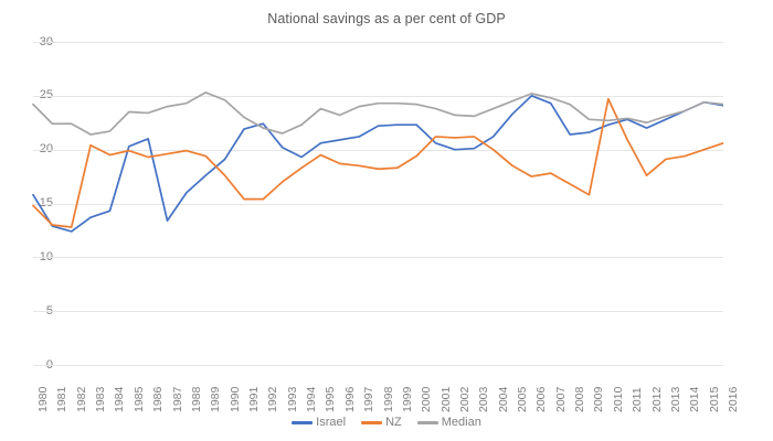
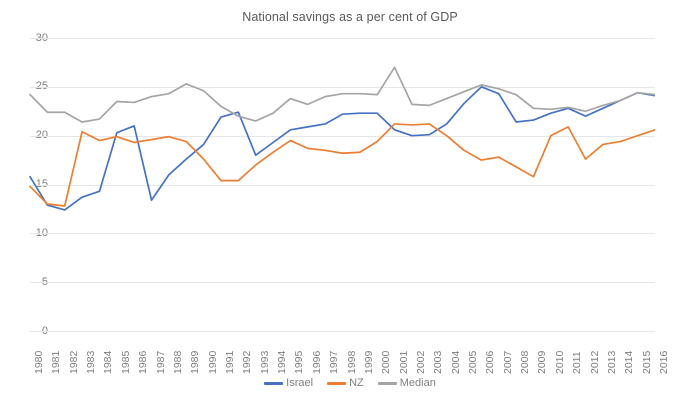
Israel/1993: 20 -> 18
Median/2001: 24 -> 27
NZ/2010: 25 -> 20
